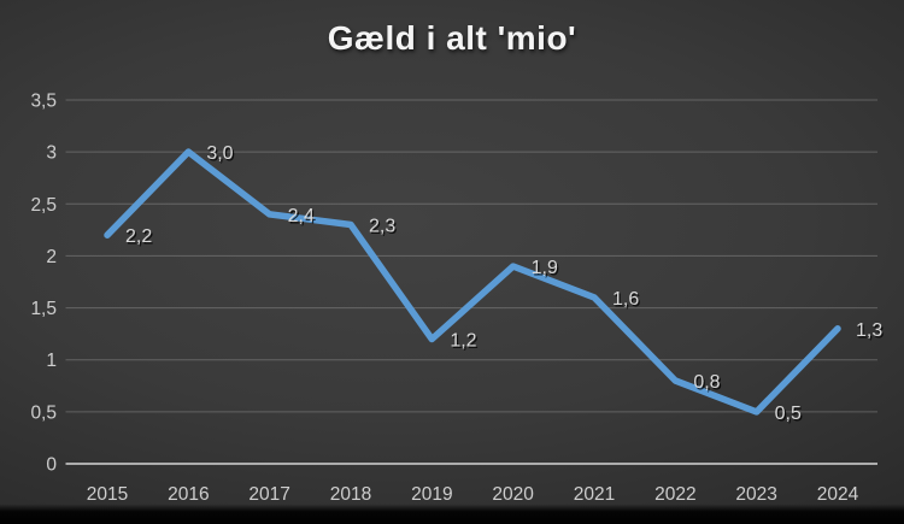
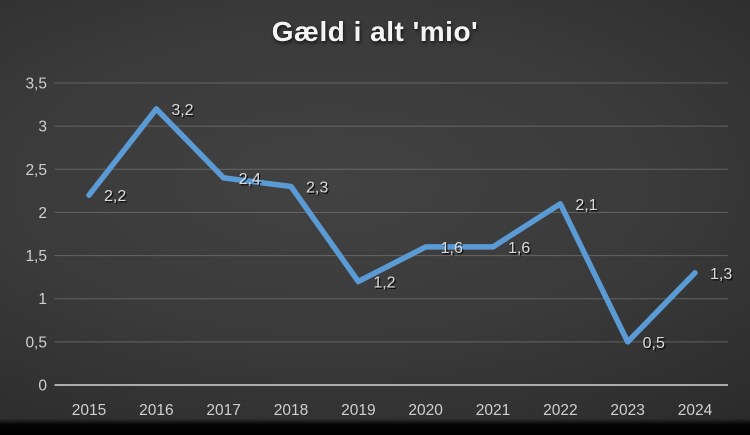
2016: 3,0 -> 3,2
2020: 1,9 -> 1,6
2022: 0,8 -> 2,1
